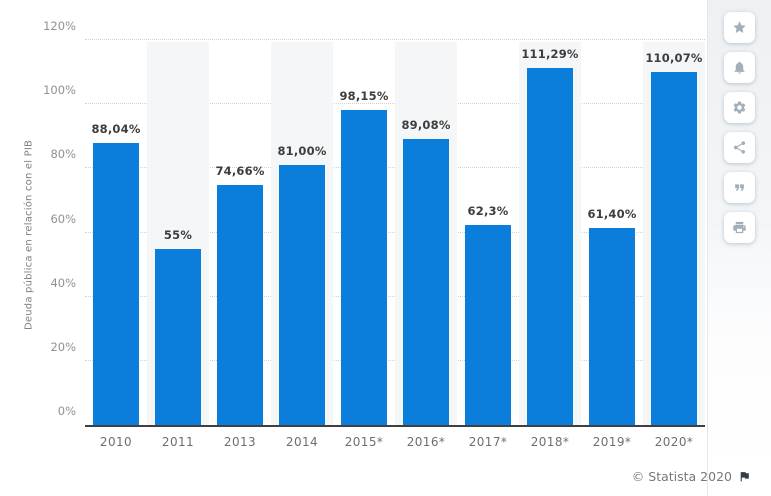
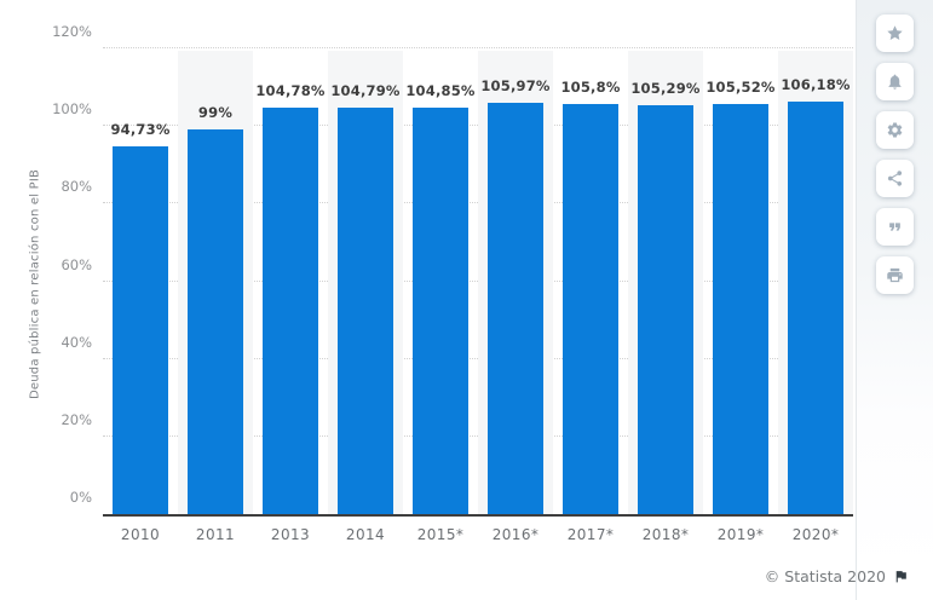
2010: 88,04% -> 94,73%
2011: 55% -> 99%
2013: 74,66% -> 104,78%
2014: 81,00% -> 104,79%
2015*: 98,15% -> 104,85%
2016*: 89,08% -> 105,97%
2017*: 62,3% -> 105,8%
2018*: 111,29% -> 105,29%
2019*: 61,40% -> 105,52%
2020*: 110,07% -> 106,18%
